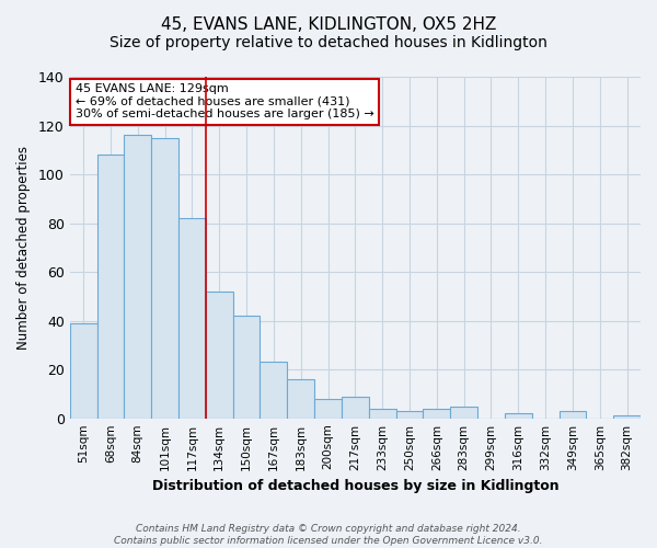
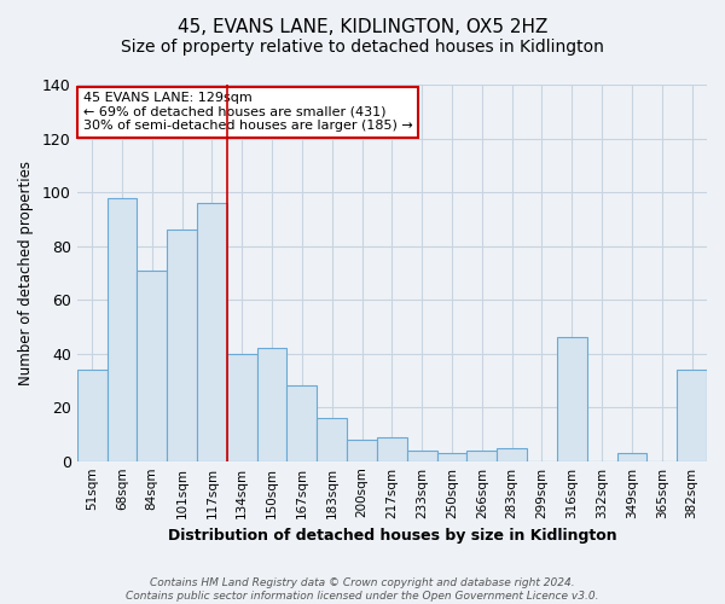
51sqm: 39 -> 34
68sqm: 108 -> 98
84sqm: 116 -> 71
101sqm: 115 -> 86
117sqm: 82 -> 96
134sqm: 52 -> 40
167sqm: 23 -> 28
316sqm: 2 -> 46
382sqm: 1 -> 34
